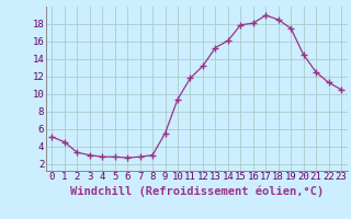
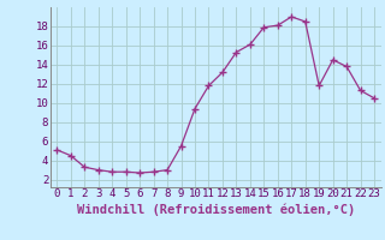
19: 17.5 -> 11.8
21: 12.5 -> 13.8
